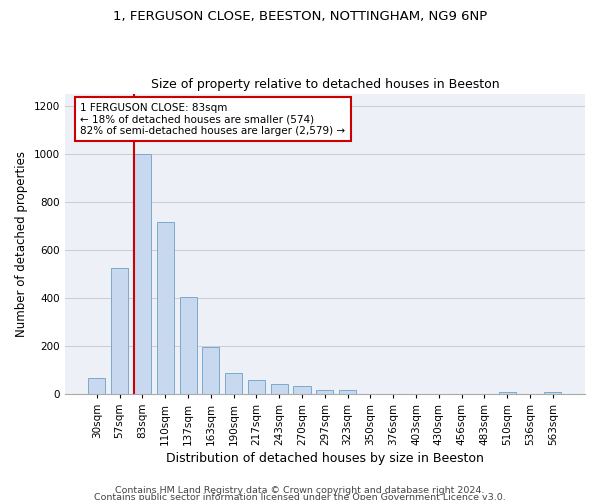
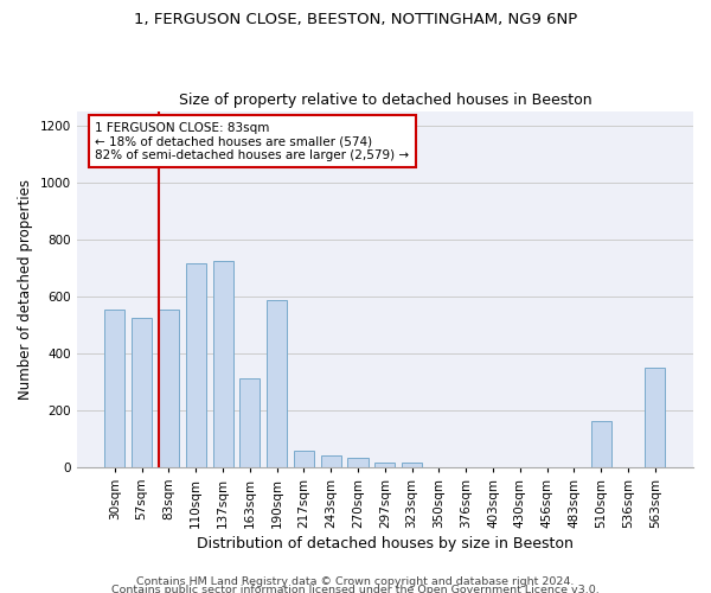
30sqm: 65 -> 555
83sqm: 1000 -> 555
137sqm: 405 -> 725
163sqm: 197 -> 310
190sqm: 88 -> 585
510sqm: 10 -> 160
563sqm: 10 -> 350
